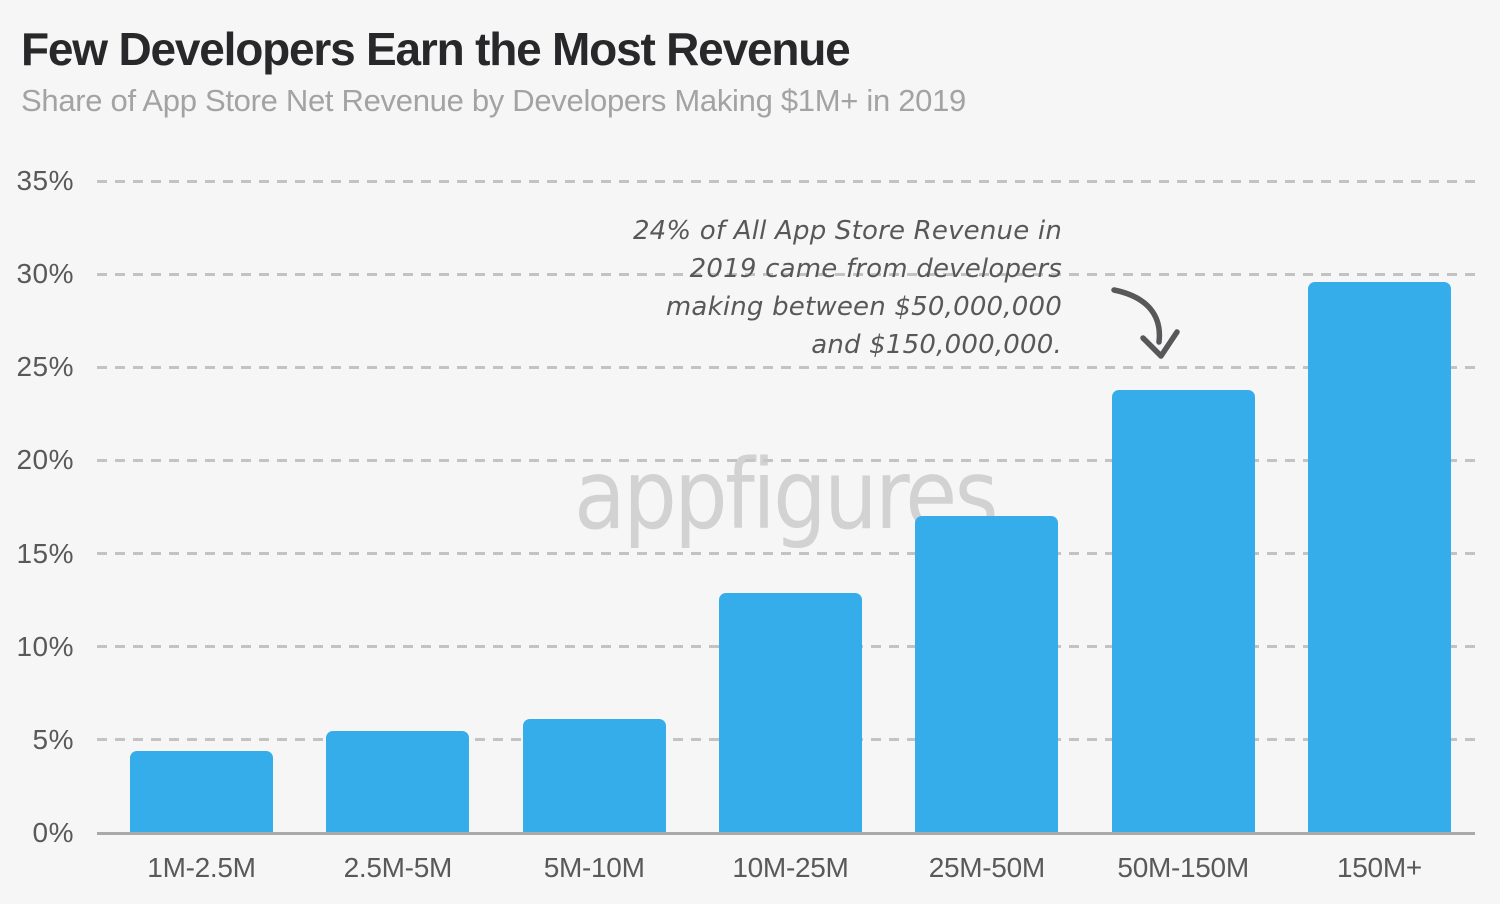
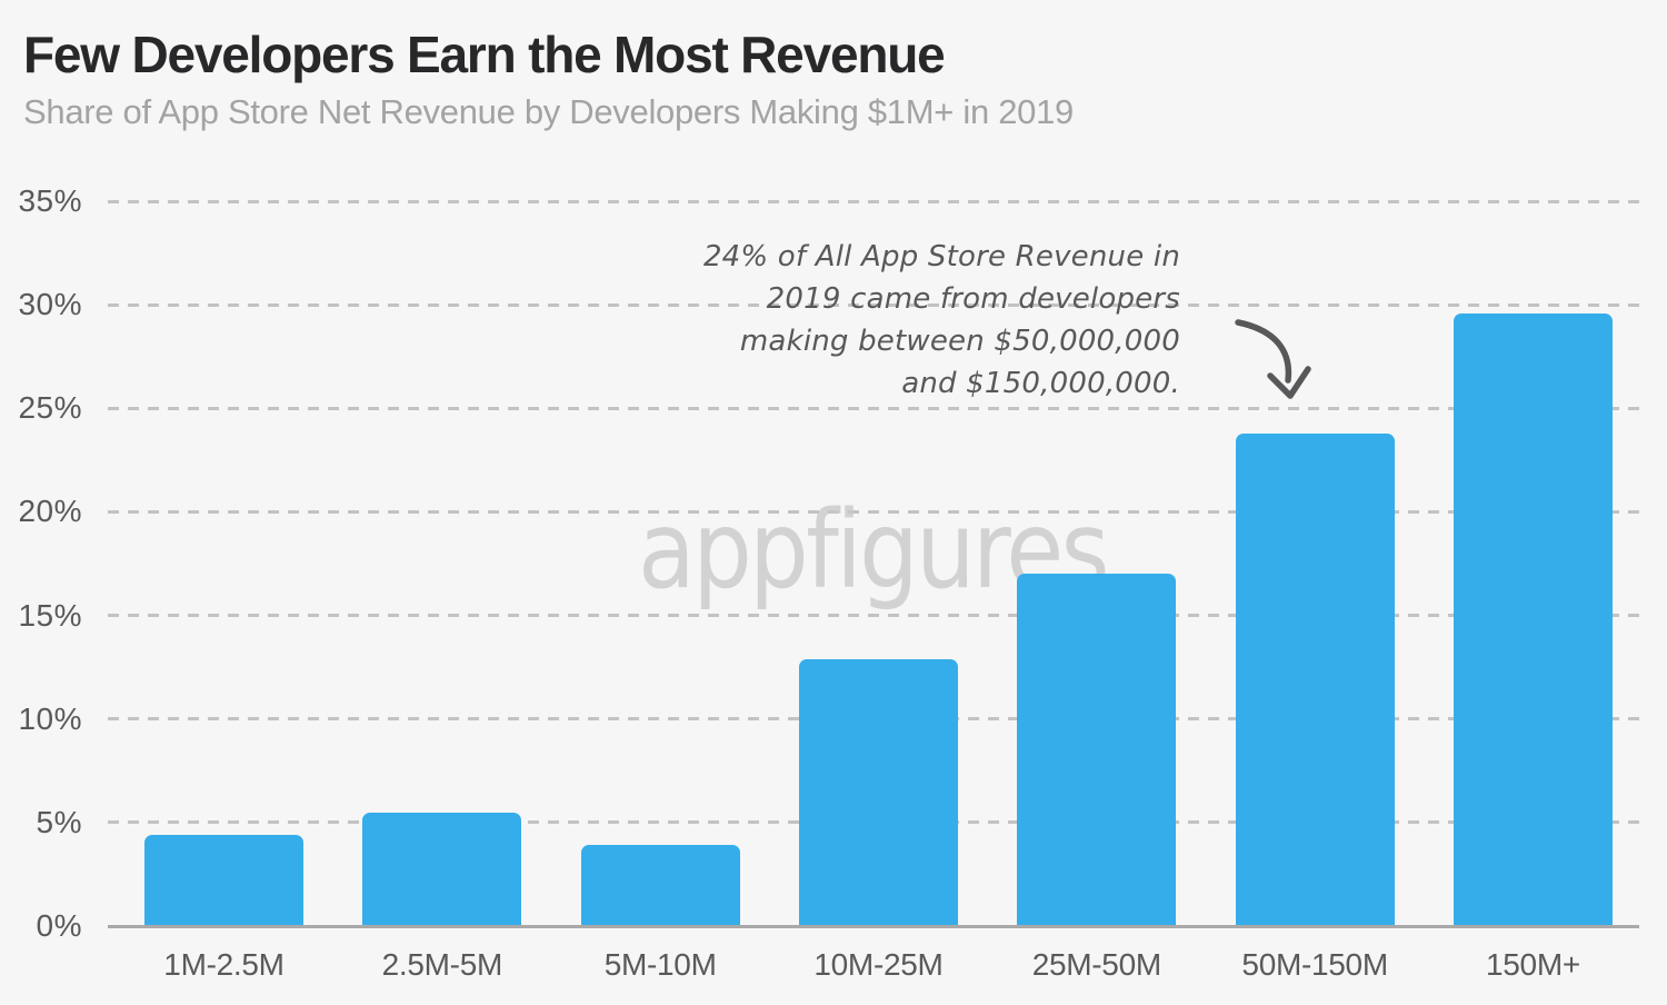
5M-10M: 6.1% -> 3.9%
